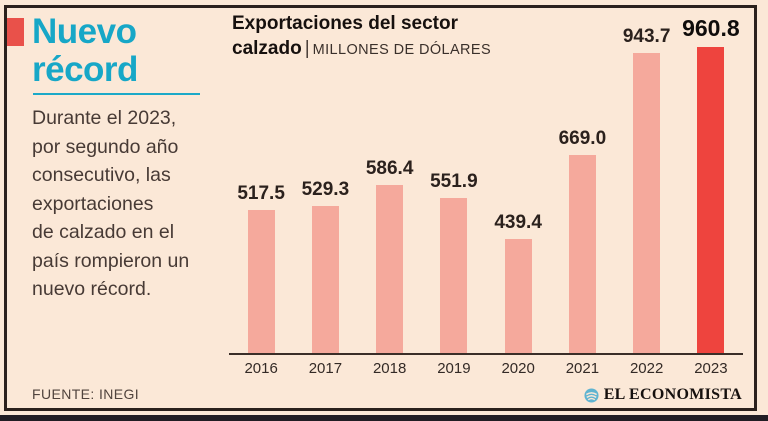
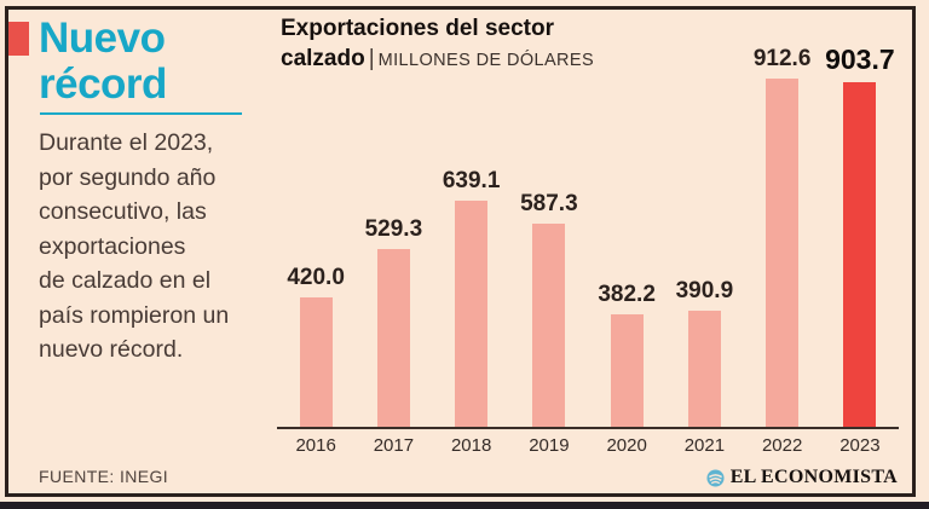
2016: 517.5 -> 420.0
2018: 586.4 -> 639.1
2019: 551.9 -> 587.3
2020: 439.4 -> 382.2
2021: 669.0 -> 390.9
2022: 943.7 -> 912.6
2023: 960.8 -> 903.7
